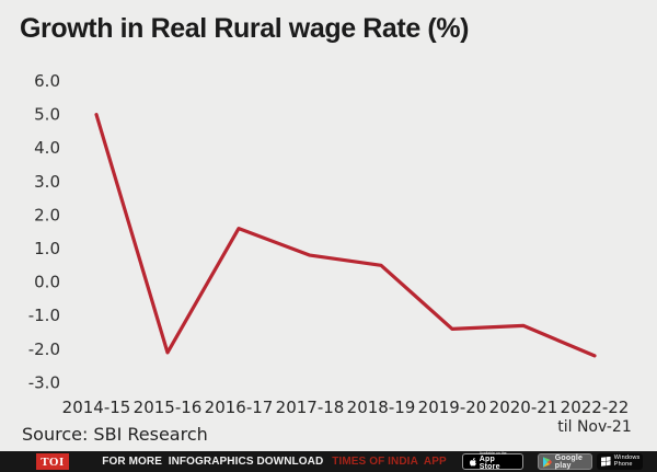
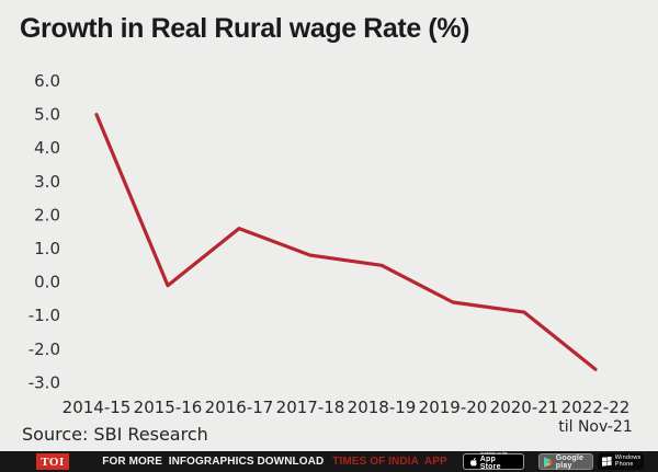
2015-16: -2.1 -> -0.1
2019-20: -1.4 -> -0.6
2020-21: -1.3 -> -0.9
2022-22: -2.2 -> -2.6
